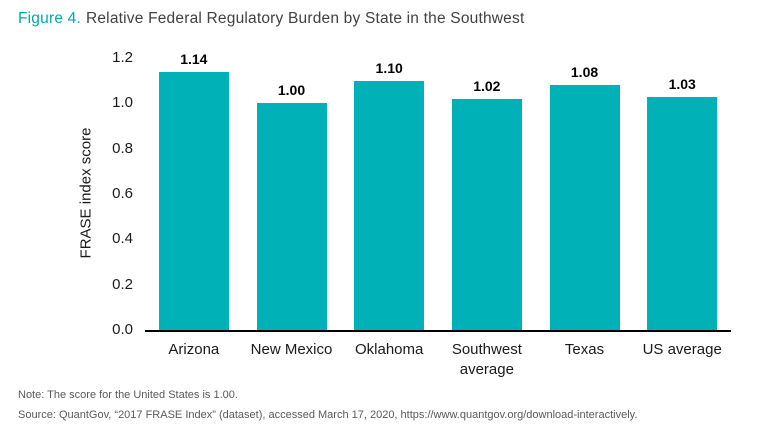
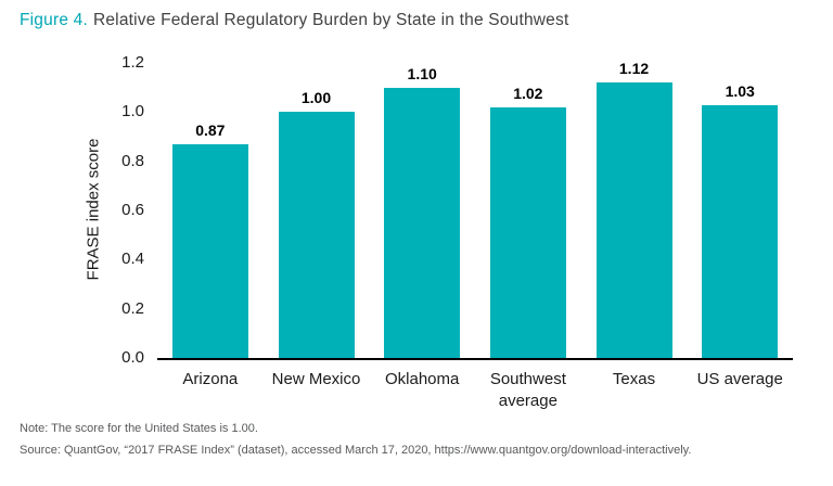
Arizona: 1.14 -> 0.87
Texas: 1.08 -> 1.12
